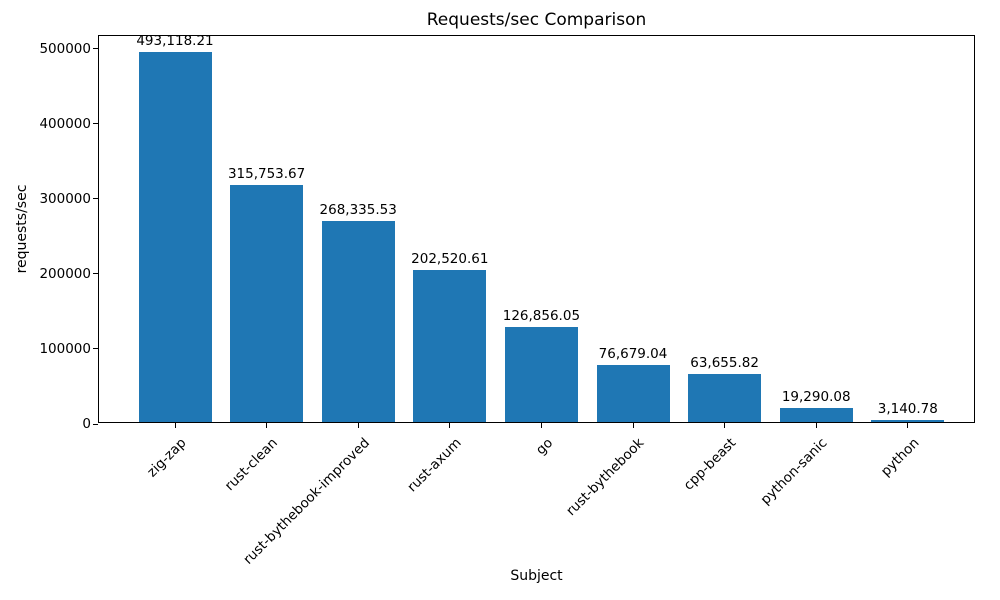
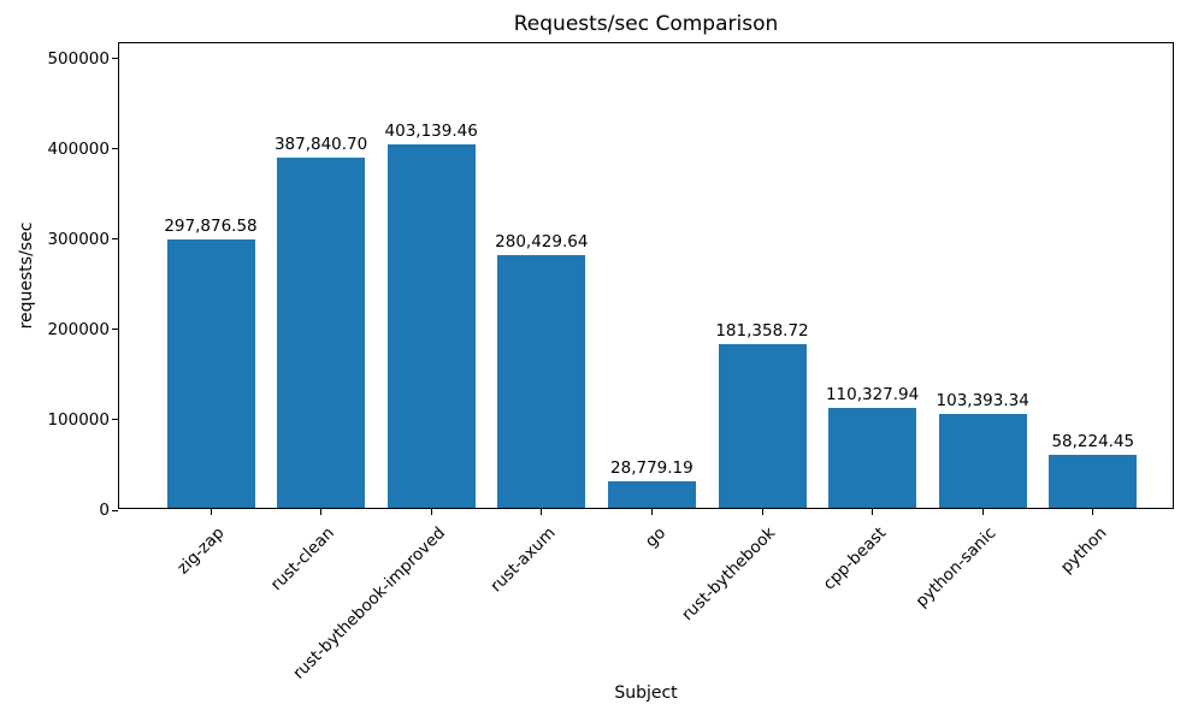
zig-zap: 493,118.21 -> 297,876.58
rust-clean: 315,753.67 -> 387,840.70
rust-bythebook-improved: 268,335.53 -> 403,139.46
rust-axum: 202,520.61 -> 280,429.64
go: 126,856.05 -> 28,779.19
rust-bythebook: 76,679.04 -> 181,358.72
cpp-beast: 63,655.82 -> 110,327.94
python-sanic: 19,290.08 -> 103,393.34
python: 3,140.78 -> 58,224.45
